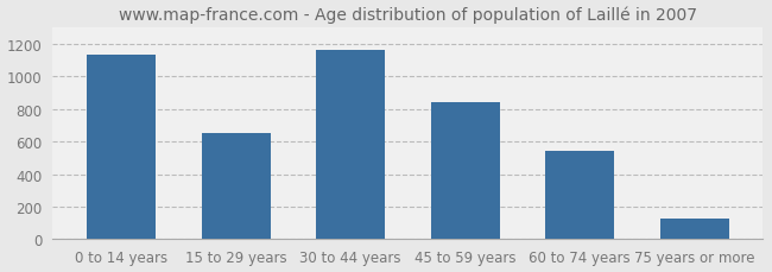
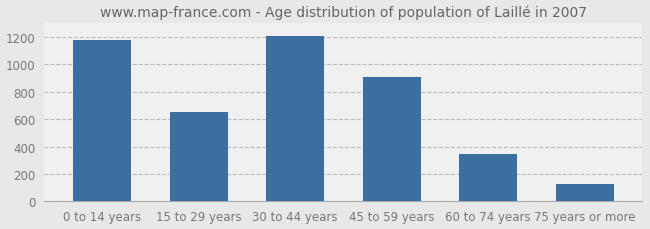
0 to 14 years: 1130 -> 1180
30 to 44 years: 1160 -> 1200
45 to 59 years: 840 -> 900
60 to 74 years: 540 -> 350
